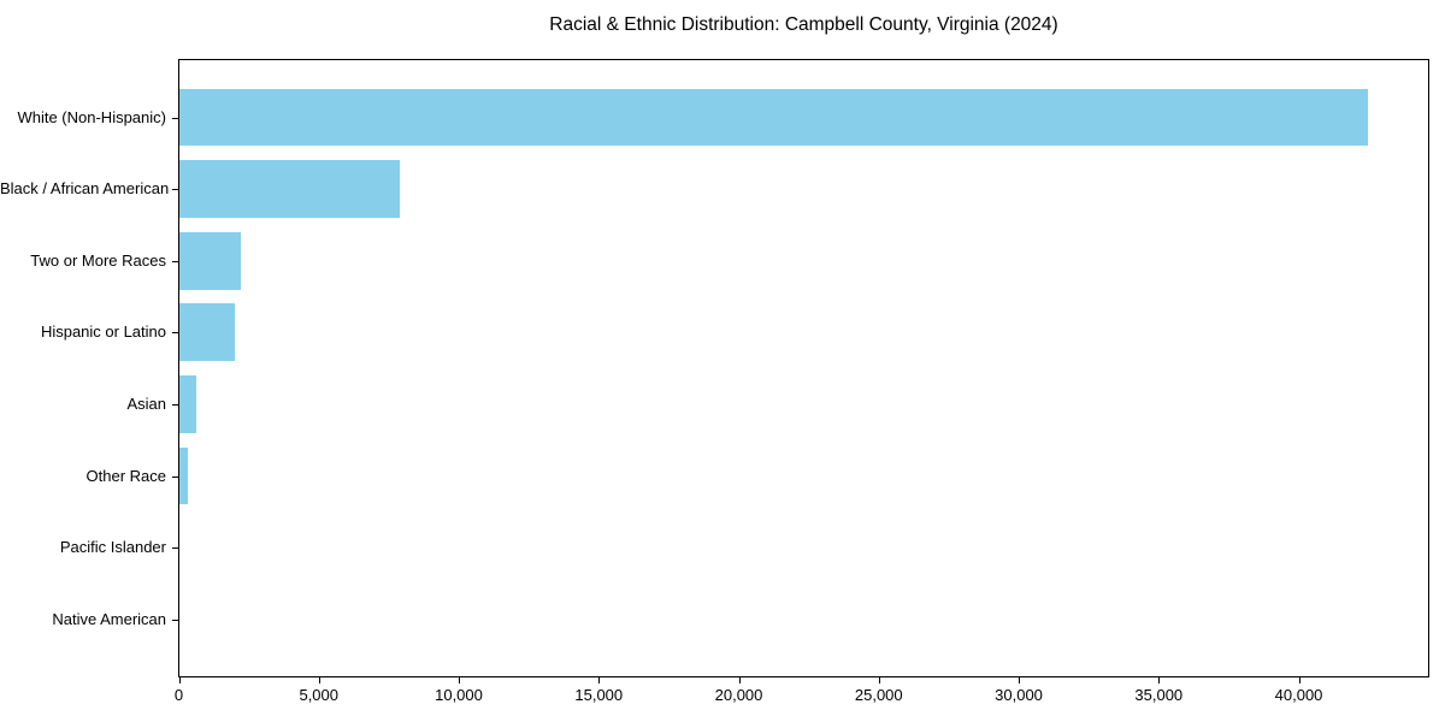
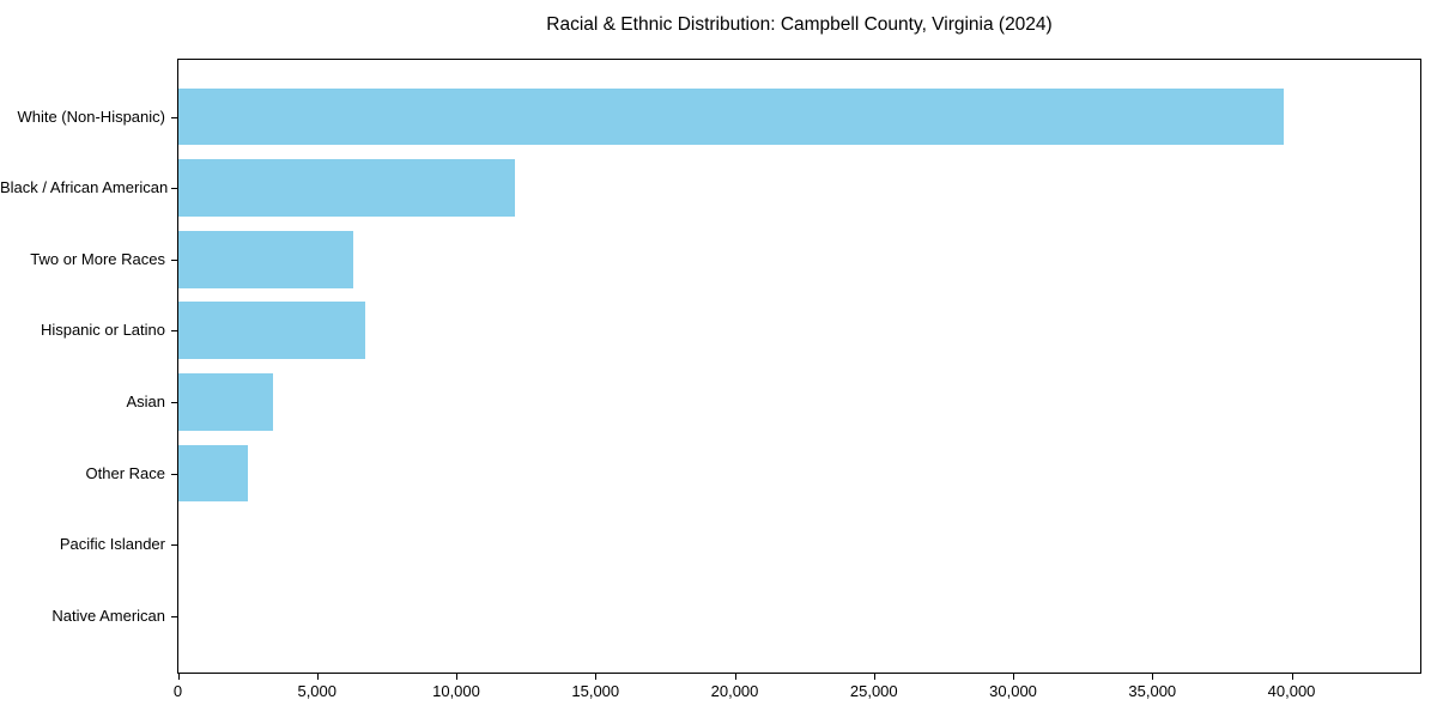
White (Non-Hispanic): 42400 -> 39700
Black / African American: 7900 -> 12100
Two or More Races: 2200 -> 6300
Hispanic or Latino: 2000 -> 6700
Asian: 600 -> 3400
Other Race: 300 -> 2500
